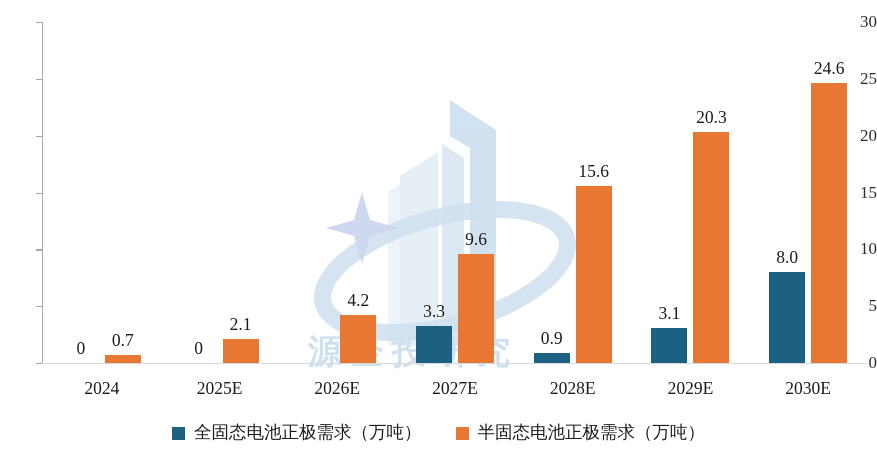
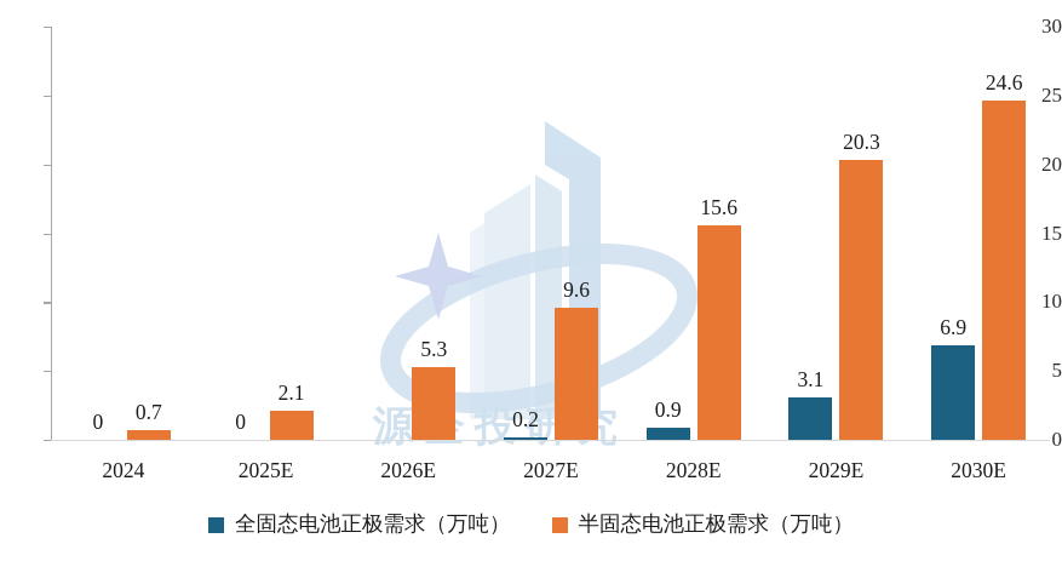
半固态电池正极需求（万吨）/2026E: 4.2 -> 5.3
全固态电池正极需求（万吨）/2027E: 3.3 -> 0.2
全固态电池正极需求（万吨）/2030E: 8.0 -> 6.9
